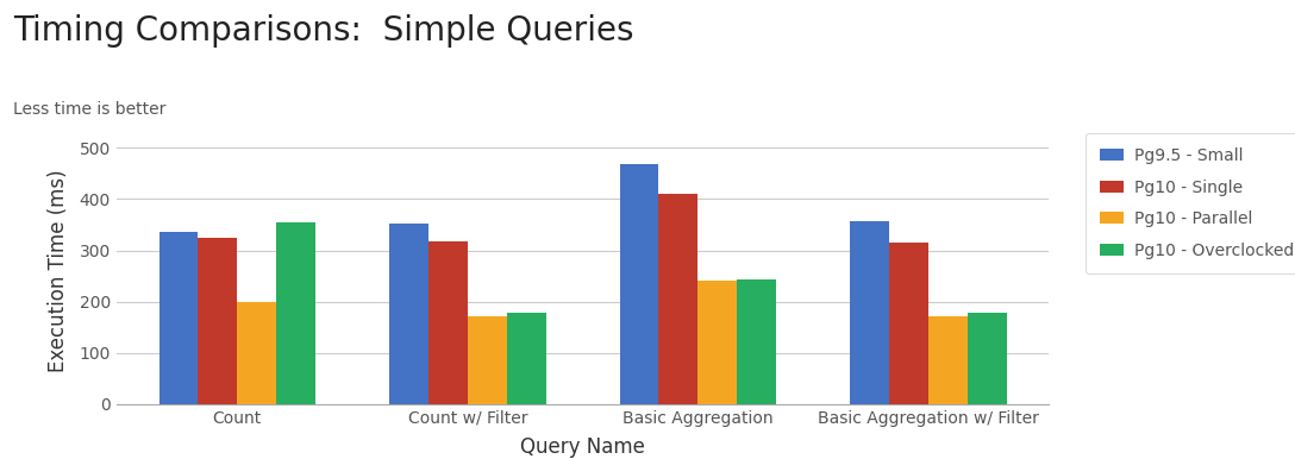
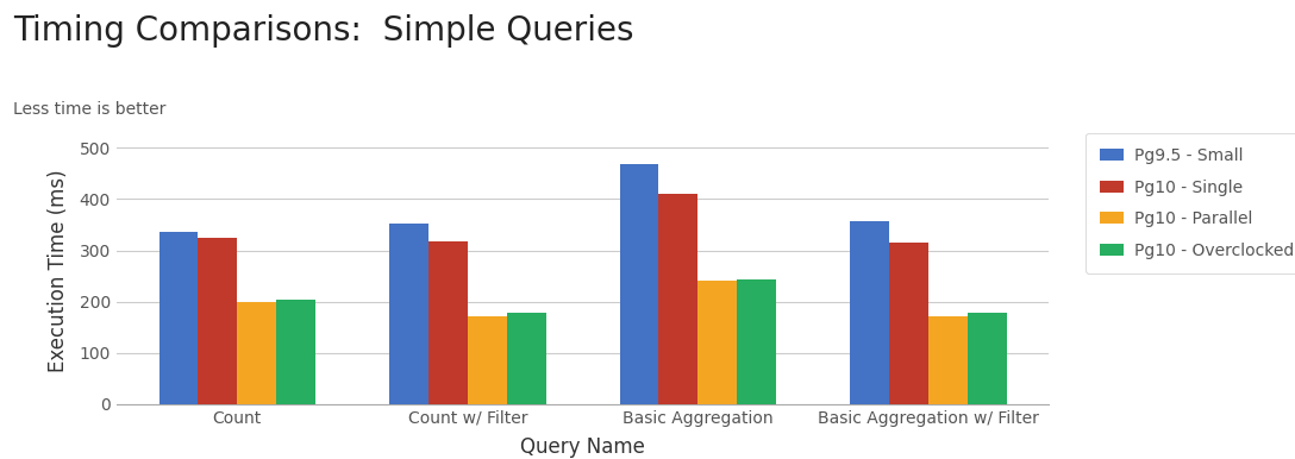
Pg10 - Overclocked/Count: 355 -> 204
